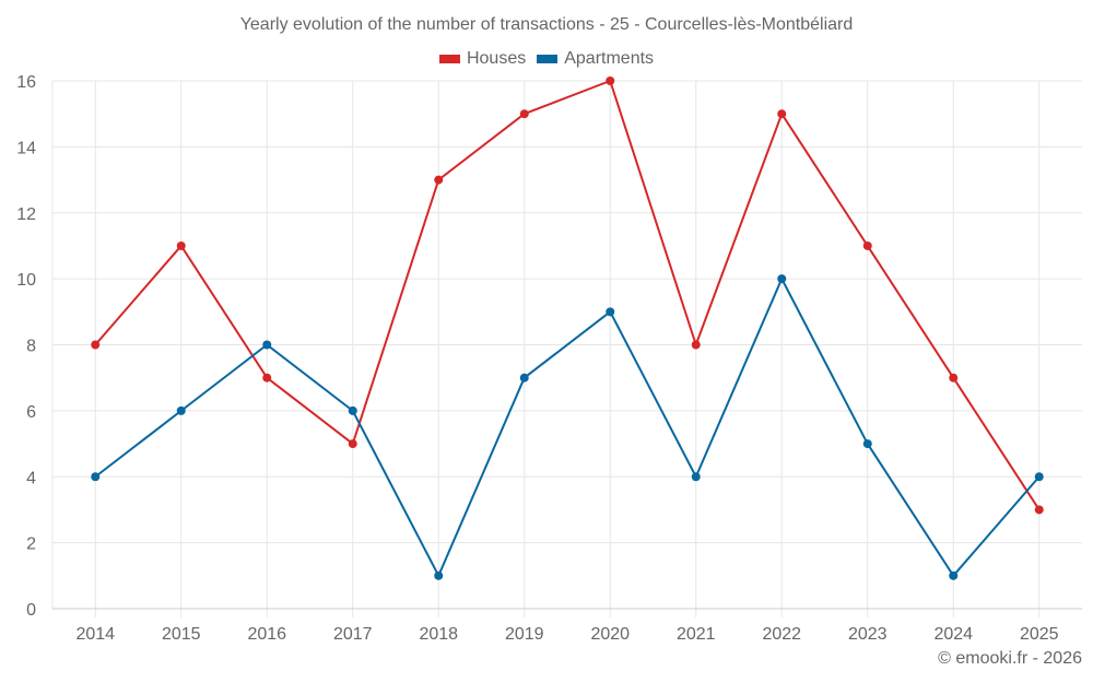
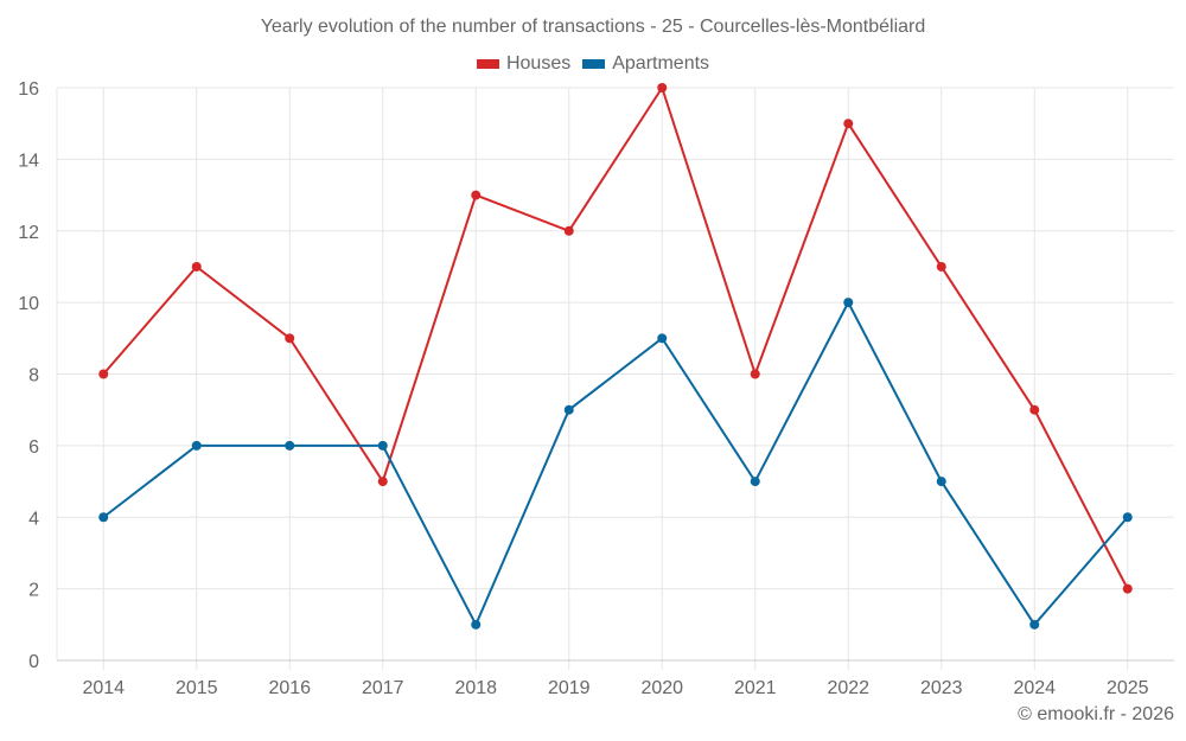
Houses/2016: 7 -> 9
Apartments/2016: 8 -> 6
Houses/2019: 15 -> 12
Apartments/2021: 4 -> 5
Houses/2025: 3 -> 2
